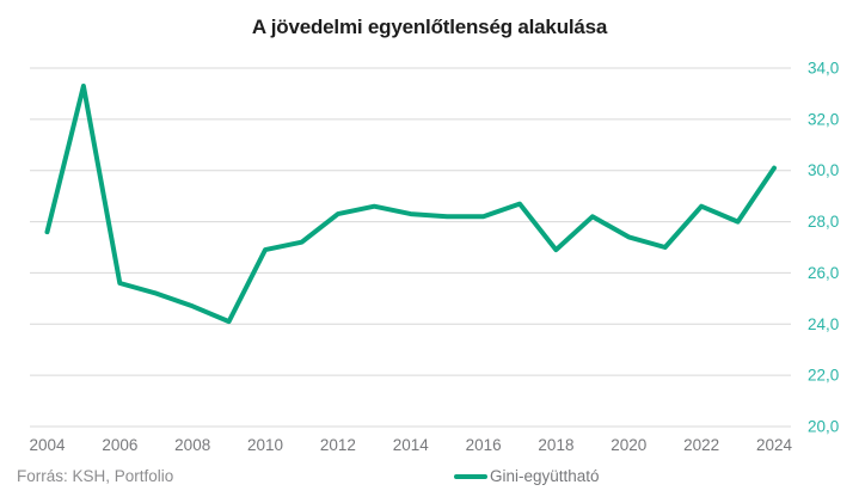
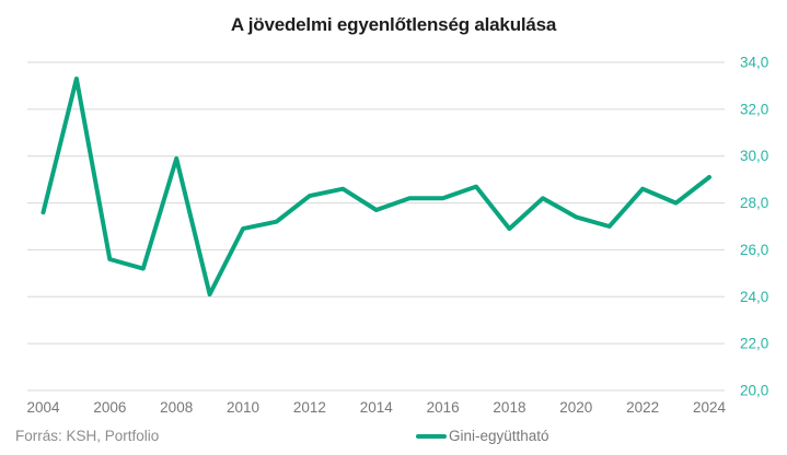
2008: 24,7 -> 29,9
2014: 28,3 -> 27,7
2024: 30,1 -> 29,1
